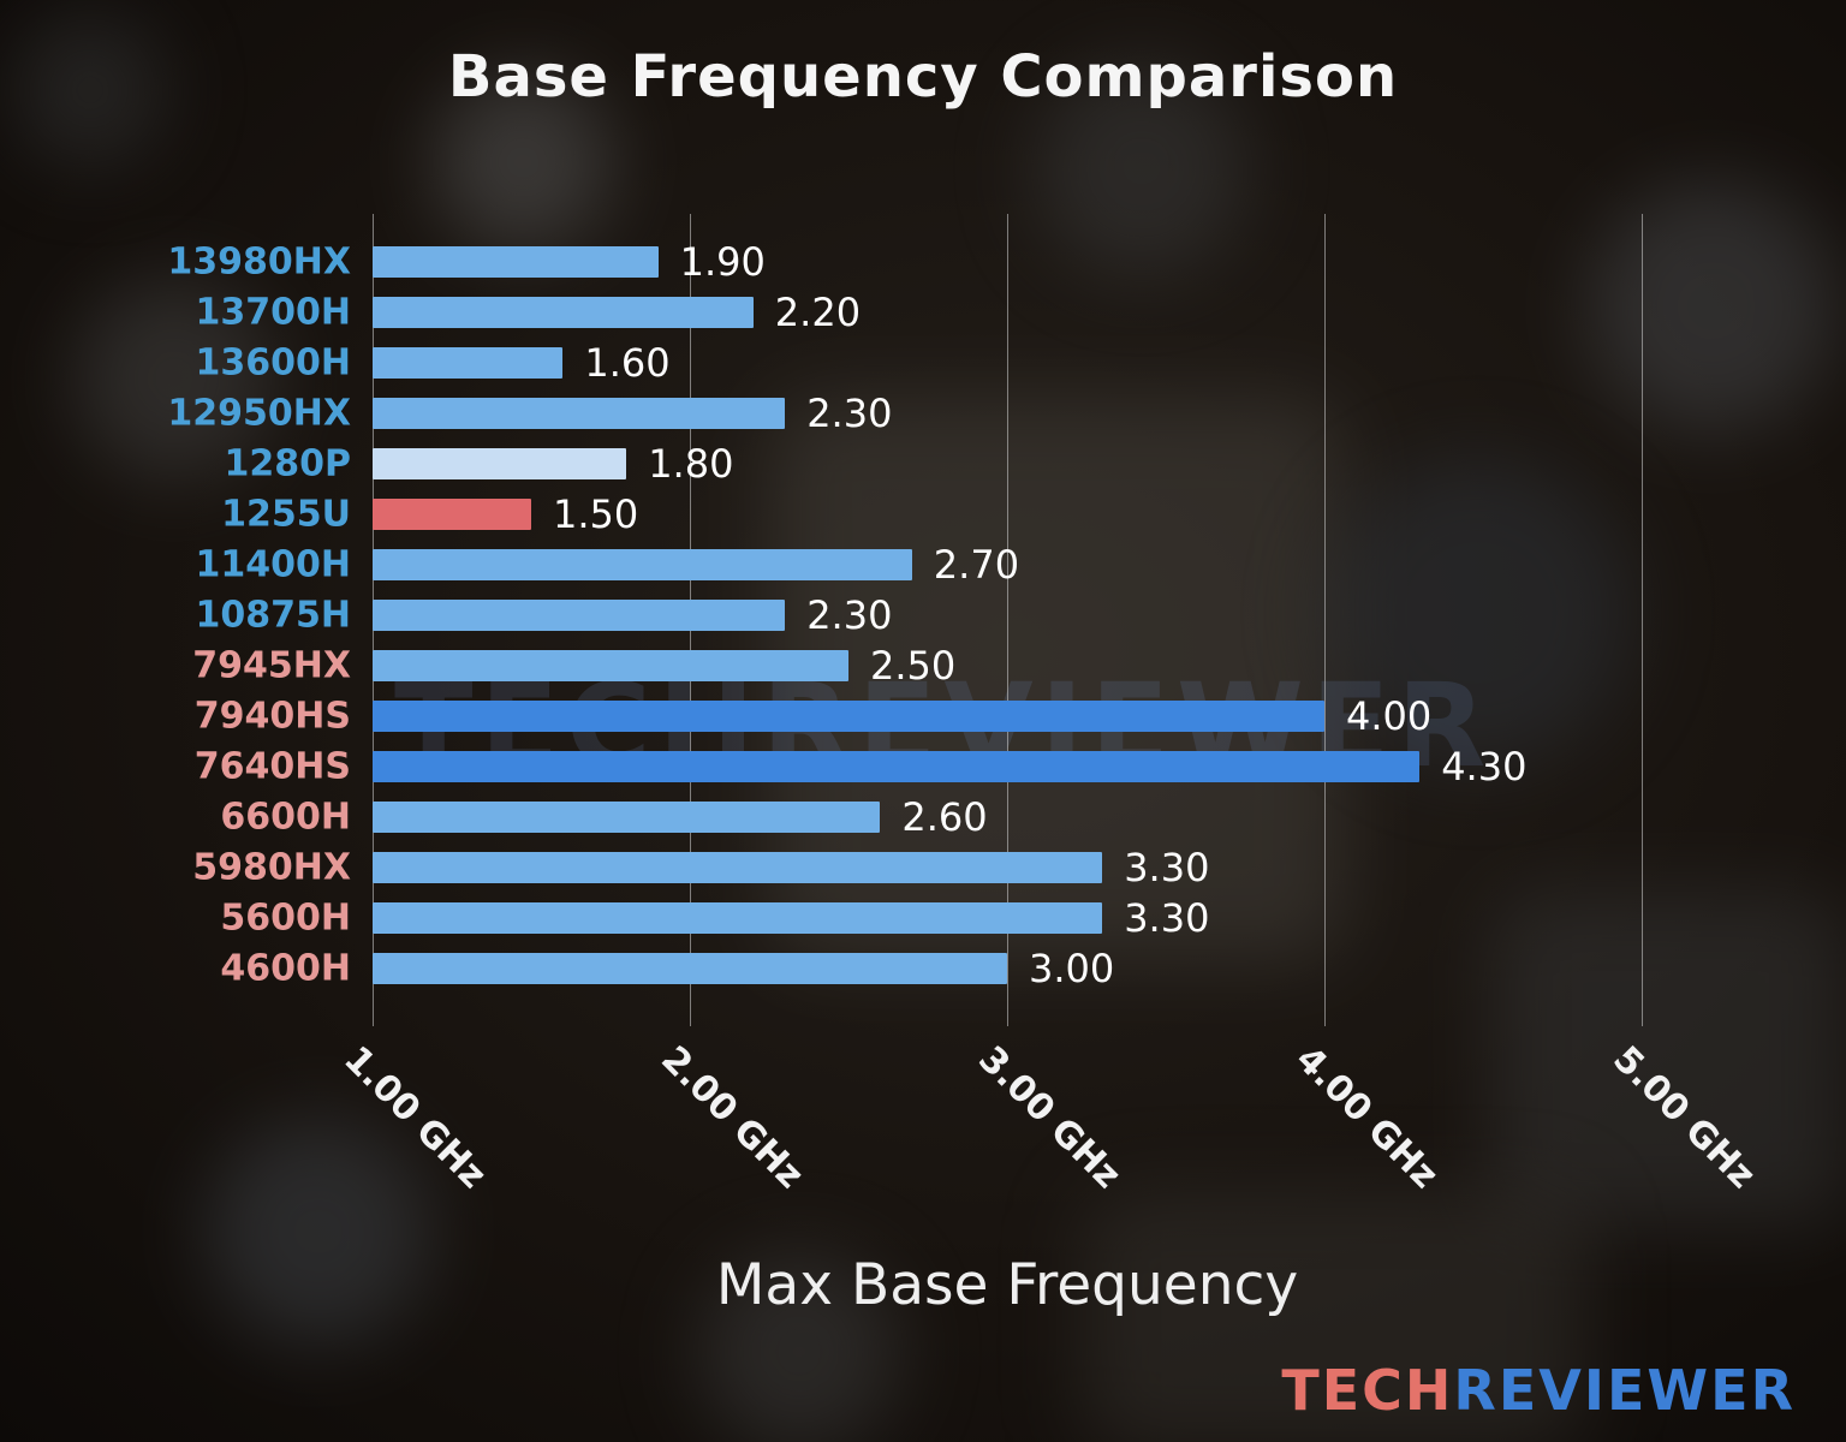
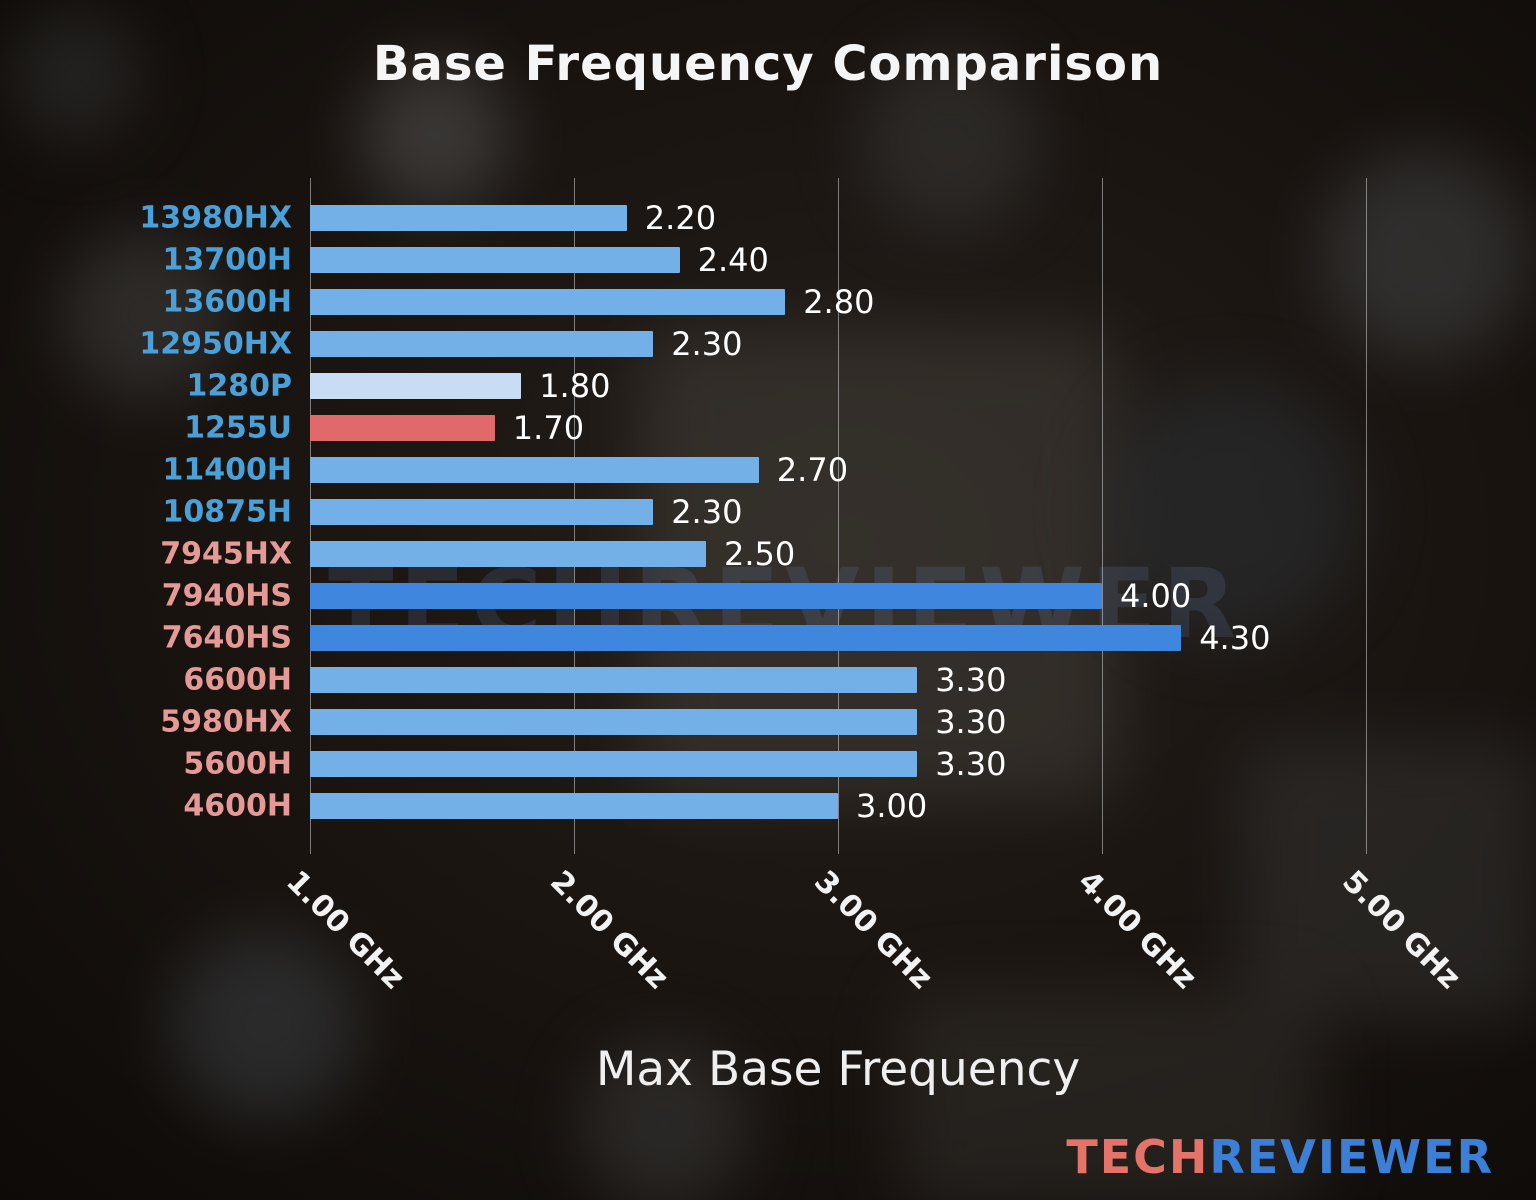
13980HX: 1.90 -> 2.20
13700H: 2.20 -> 2.40
13600H: 1.60 -> 2.80
1255U: 1.50 -> 1.70
6600H: 2.60 -> 3.30
